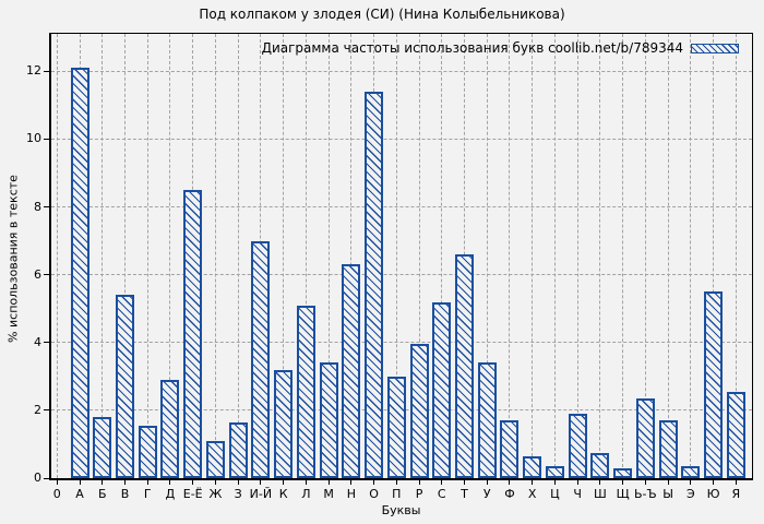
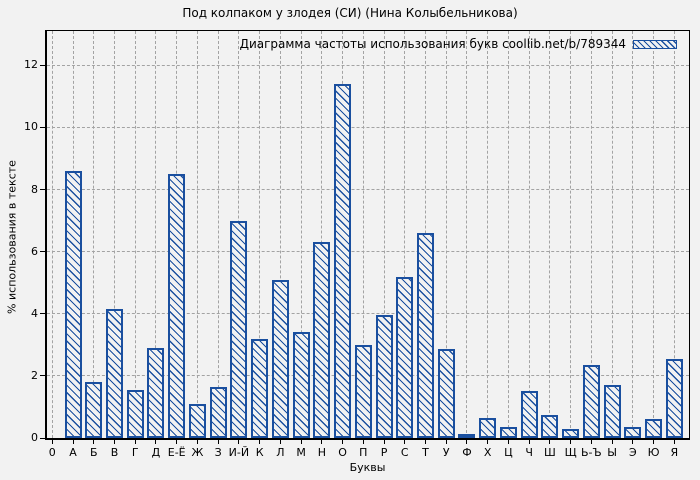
А: 12.1 -> 8.6
В: 5.4 -> 4.2
У: 3.4 -> 2.9
Ф: 1.7 -> 0.1
Ч: 1.9 -> 1.5
Ю: 5.5 -> 0.6
